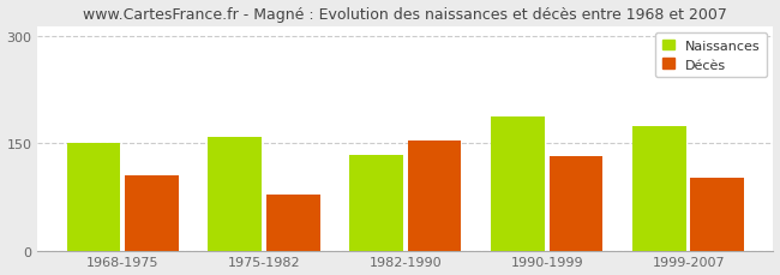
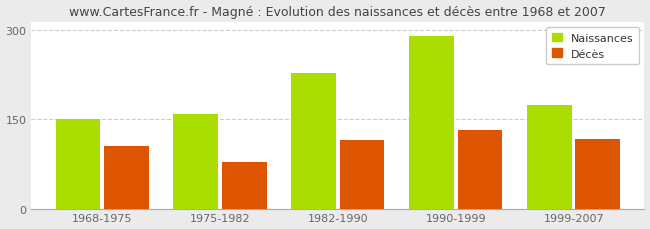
Naissances/1982-1990: 134 -> 228
Décès/1982-1990: 154 -> 115
Naissances/1990-1999: 188 -> 290
Décès/1999-2007: 102 -> 118
